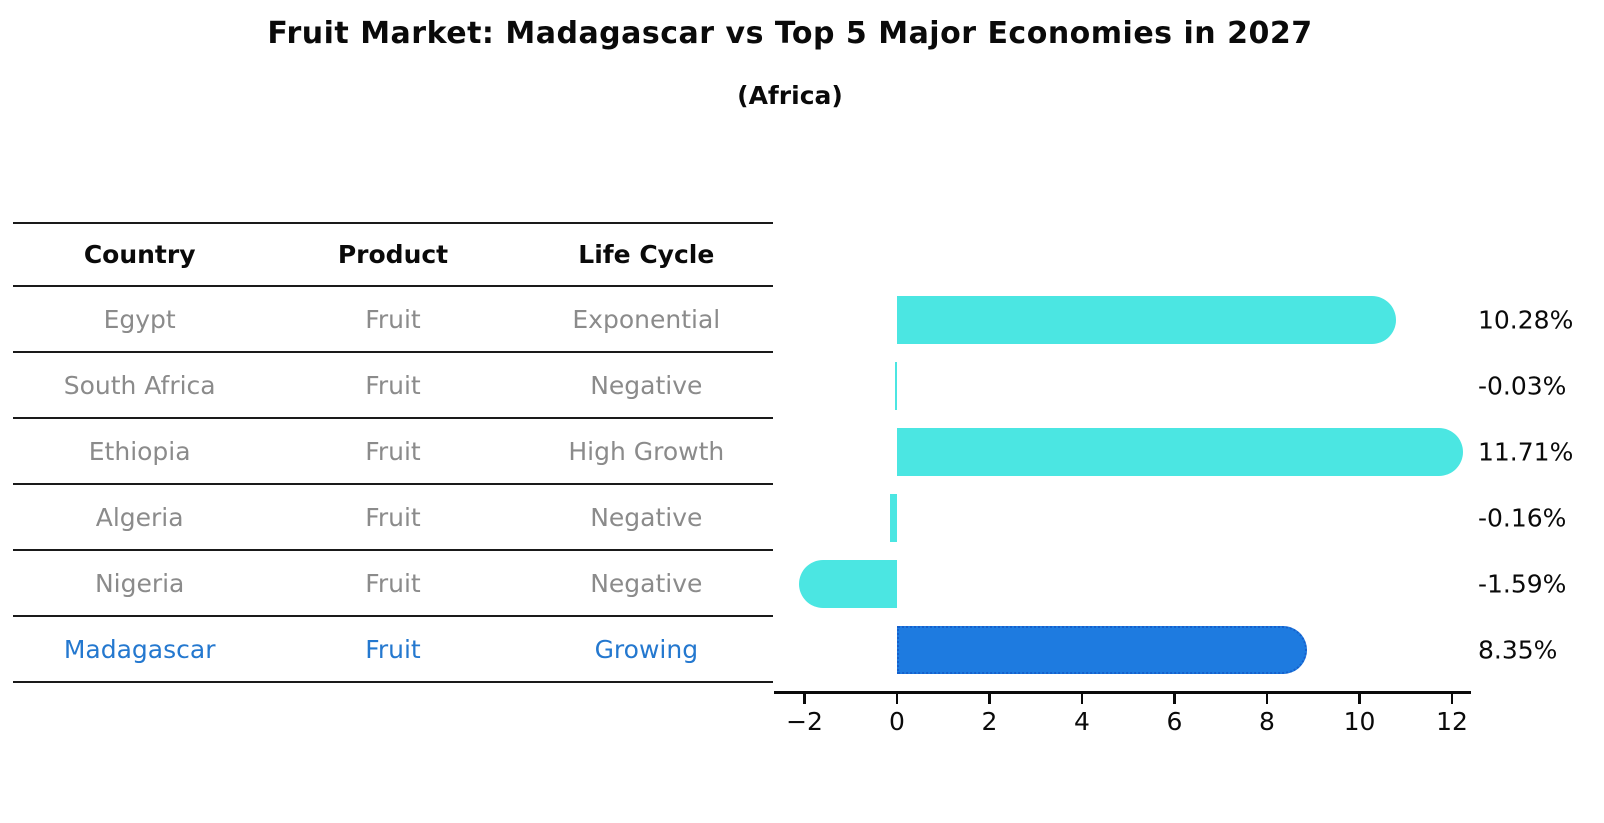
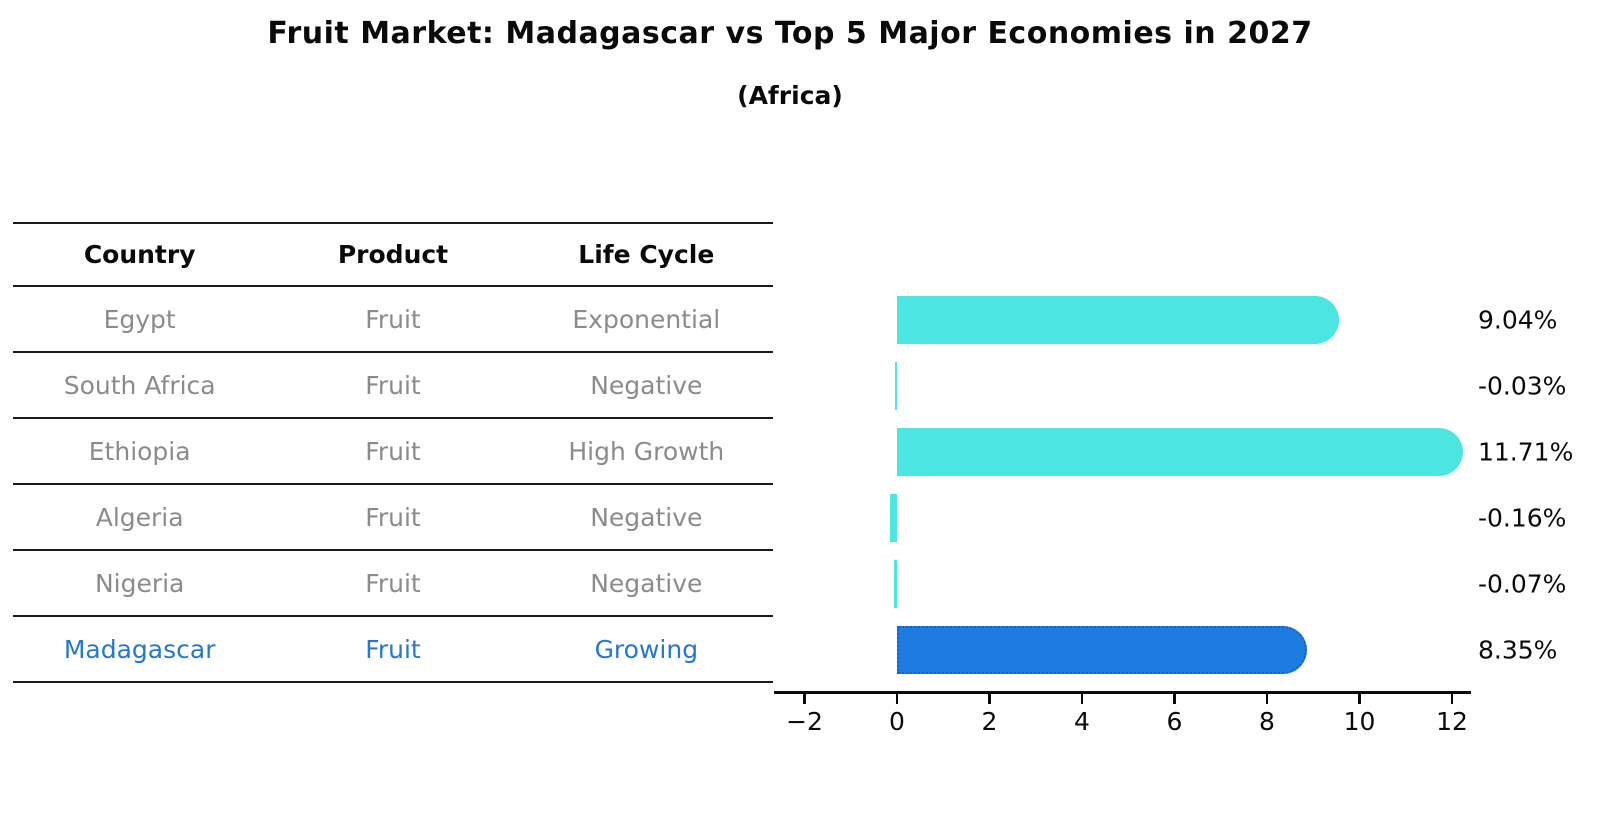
Egypt: 10.28% -> 9.04%
Nigeria: -1.59% -> -0.07%
